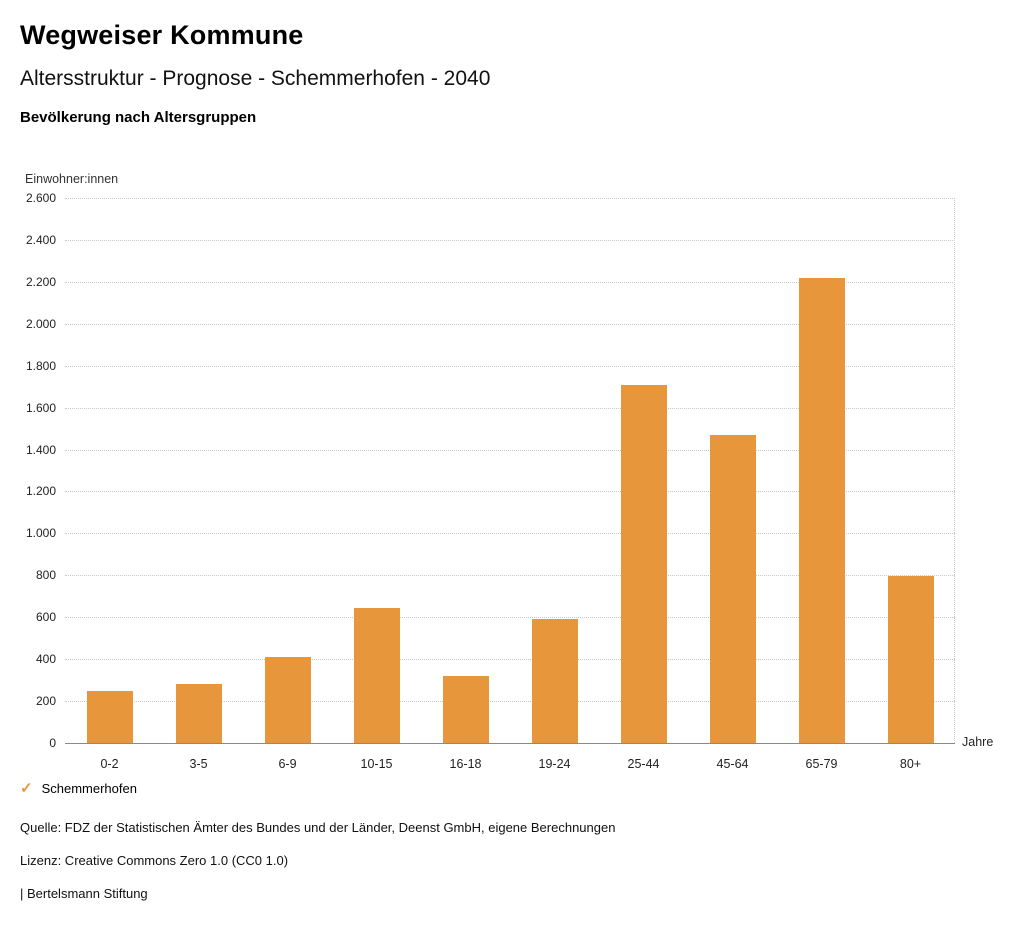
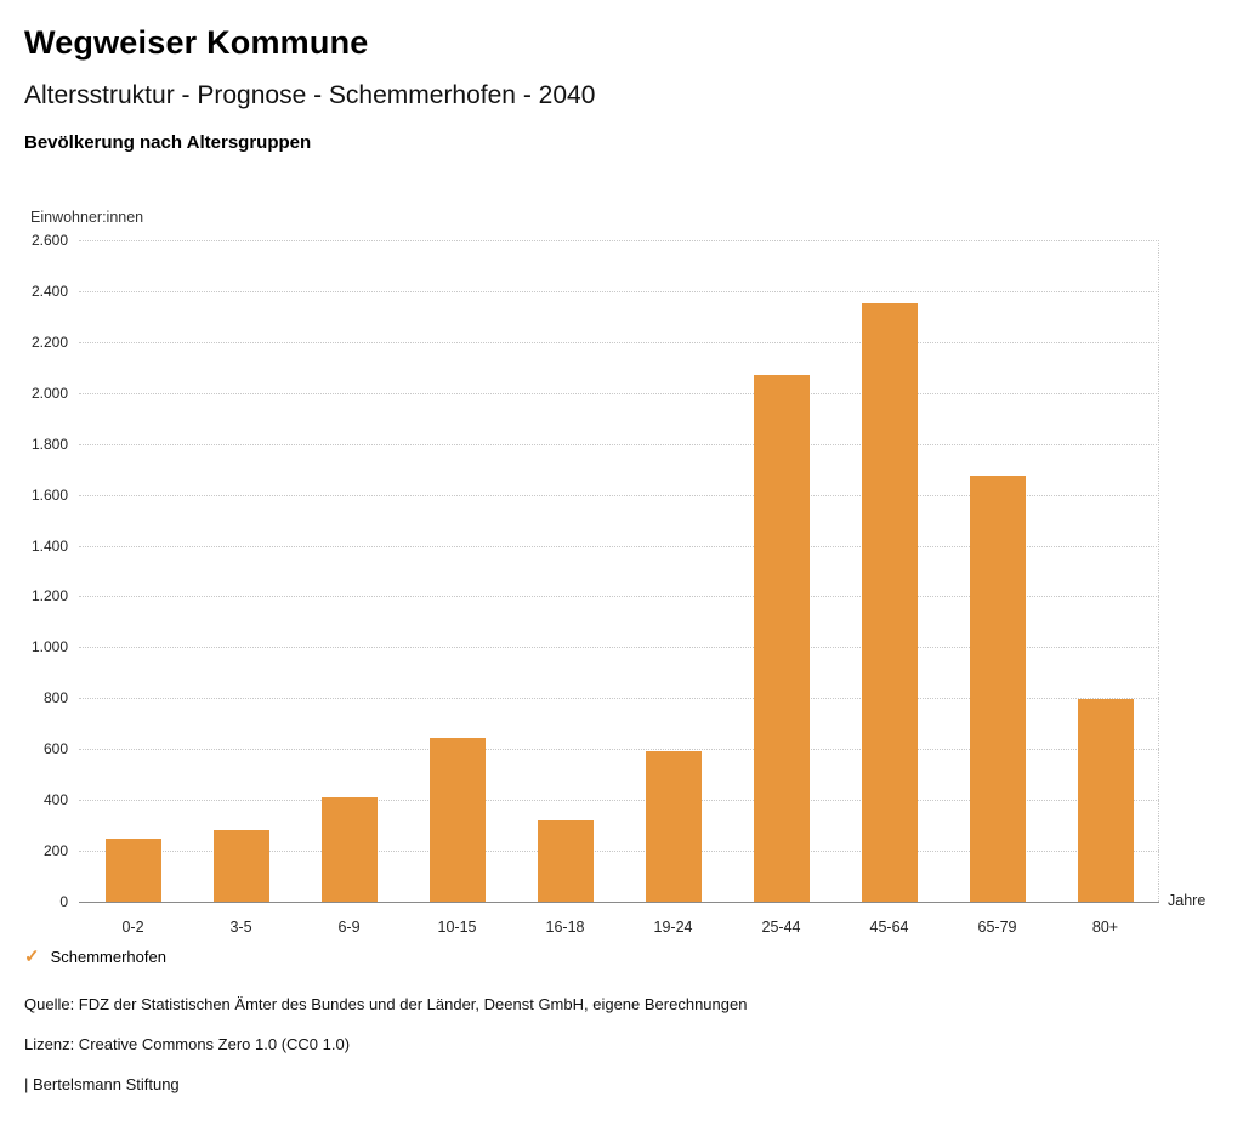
25-44: 1710 -> 2070
45-64: 1470 -> 2350
65-79: 2220 -> 1680
